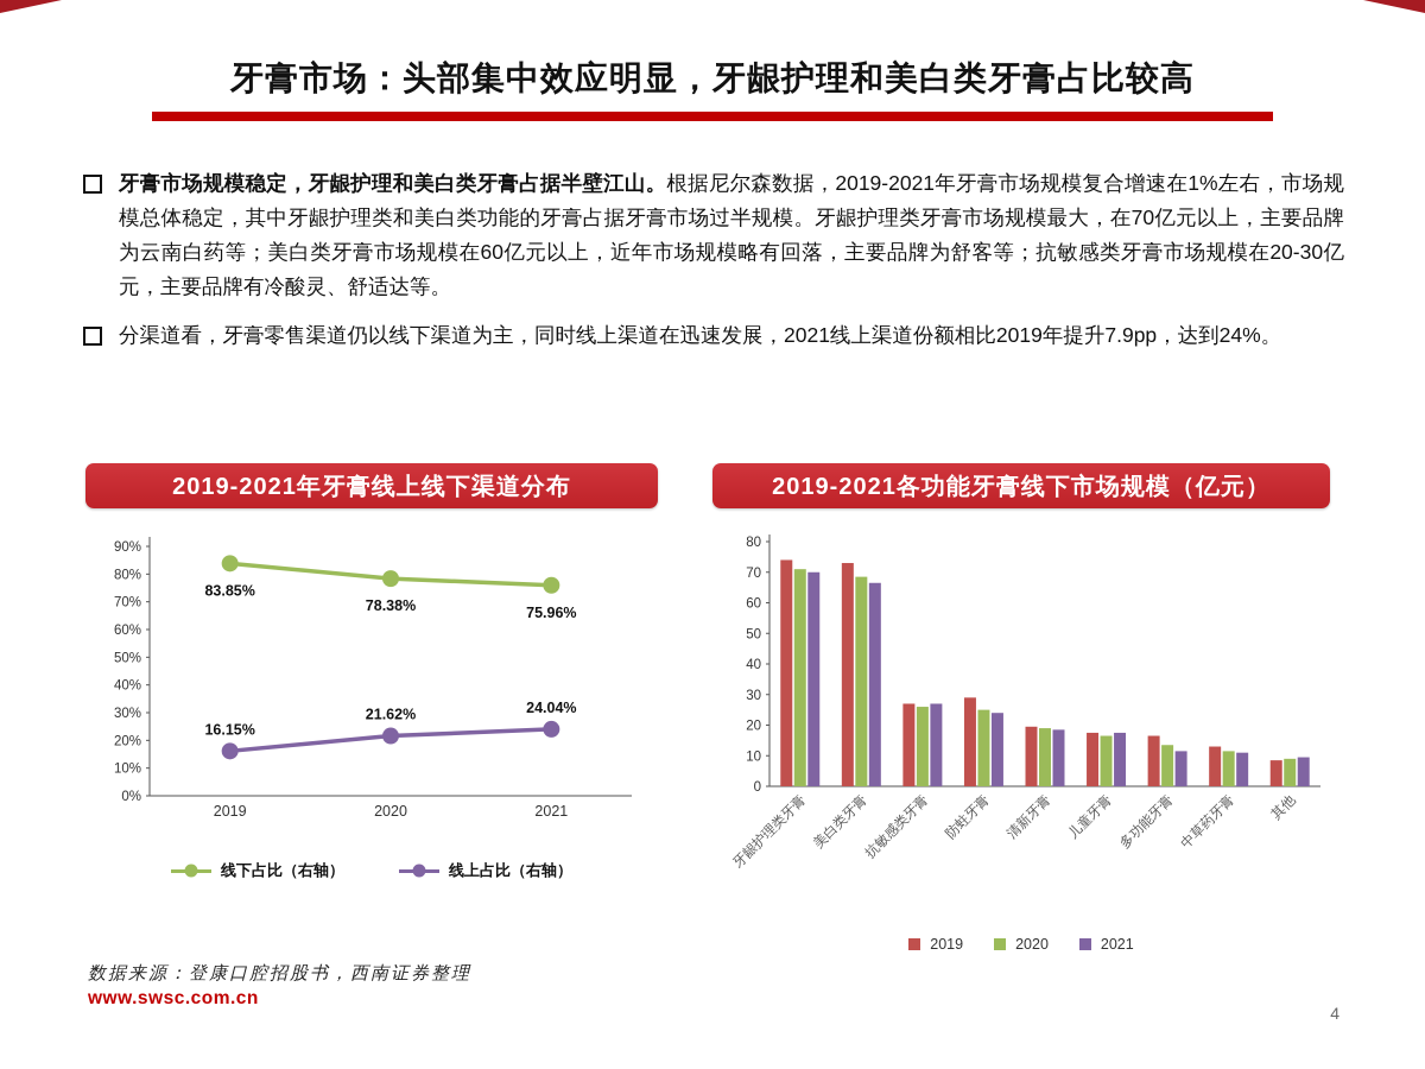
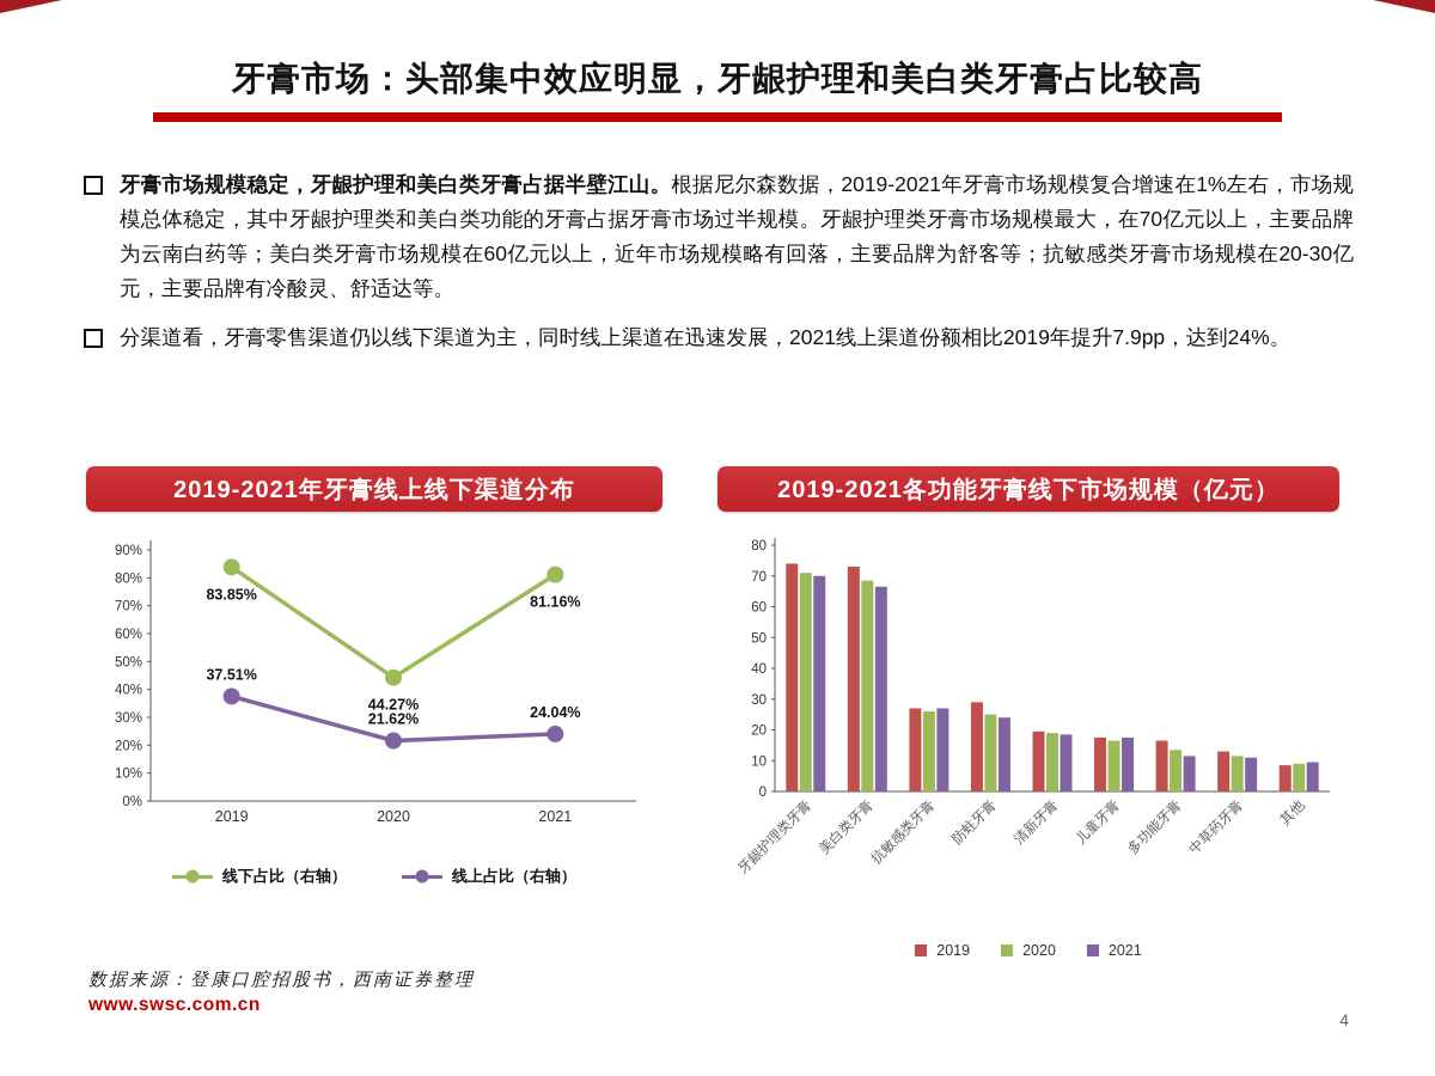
2019-2021年牙膏线上线下渠道分布/线上占比（右轴）/2019: 16.15% -> 37.51%
2019-2021年牙膏线上线下渠道分布/线下占比（右轴）/2020: 78.38% -> 44.27%
2019-2021年牙膏线上线下渠道分布/线下占比（右轴）/2021: 75.96% -> 81.16%
